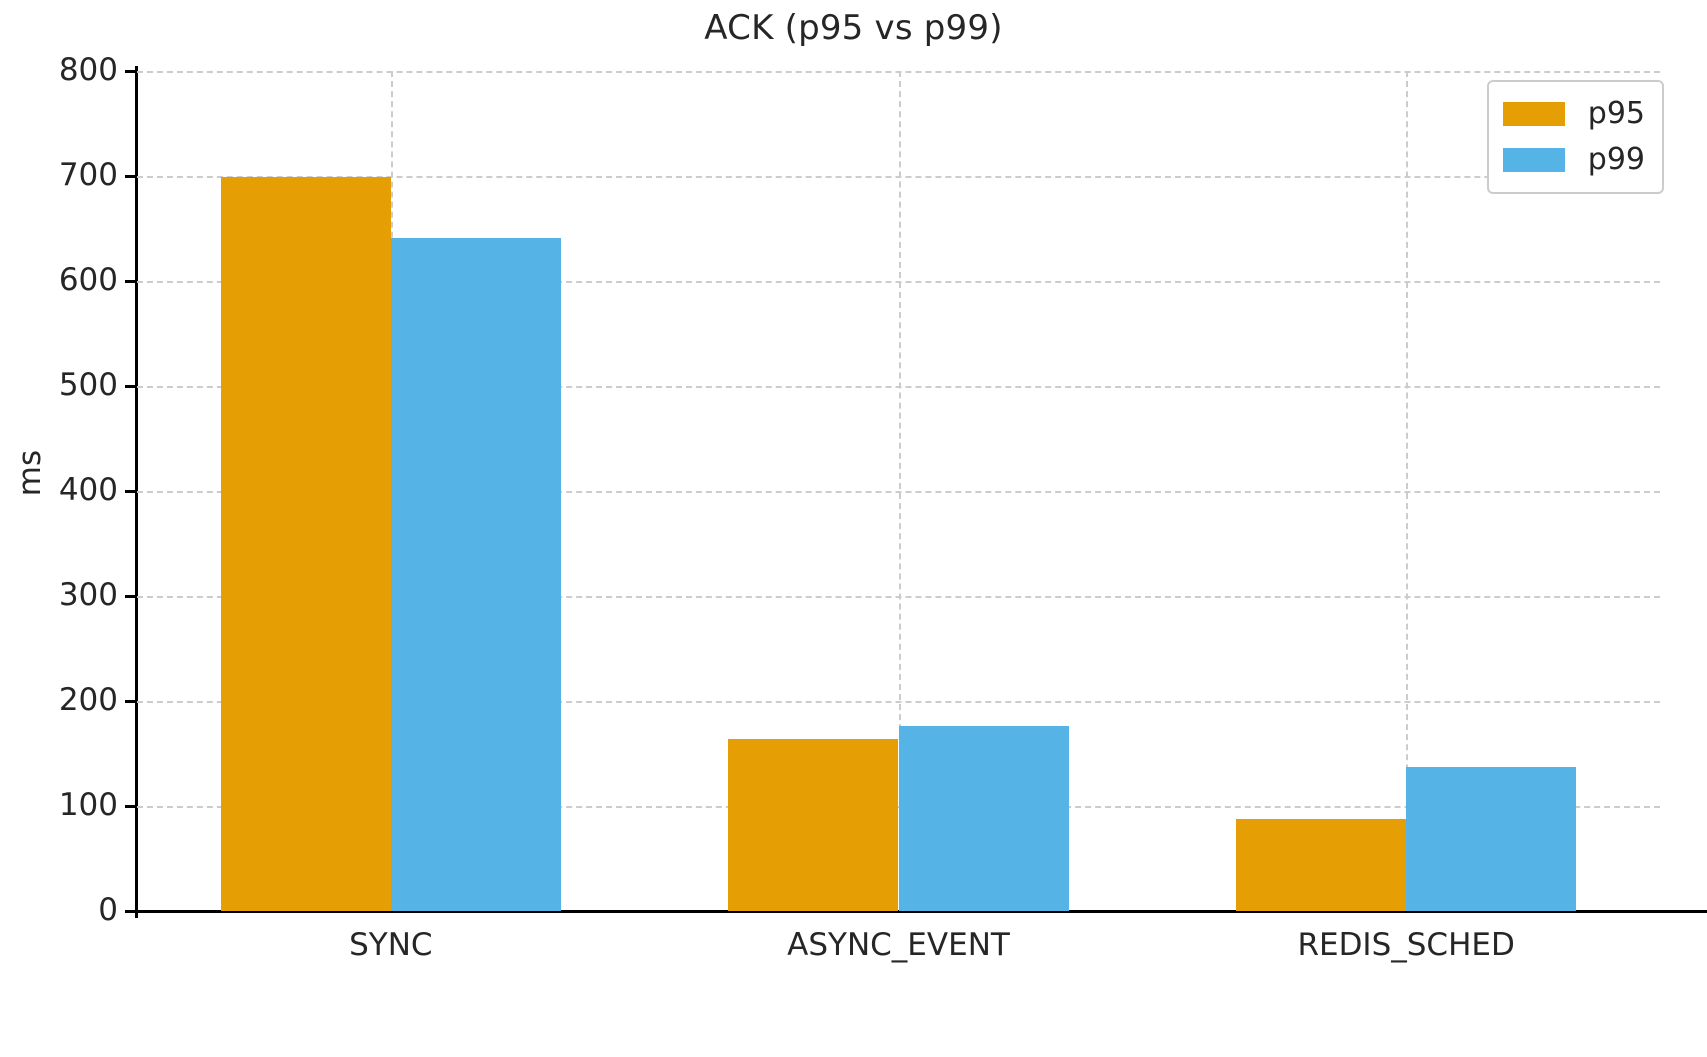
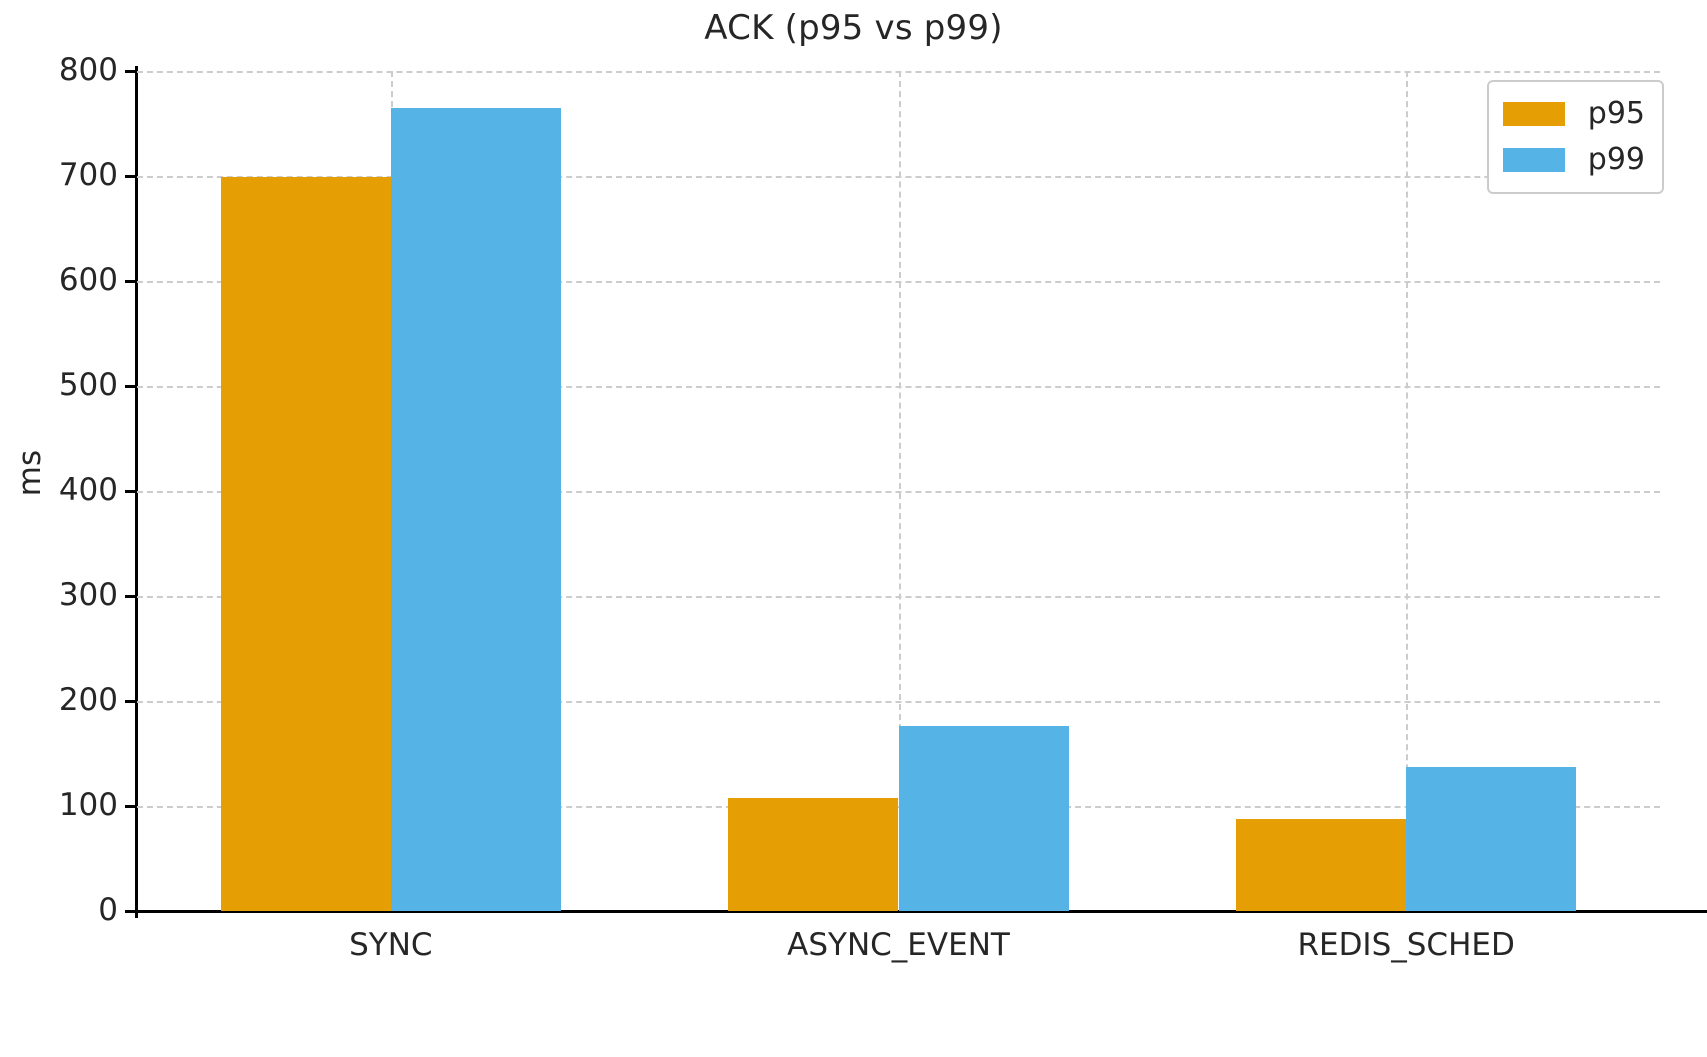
p99/SYNC: 641 -> 765
p95/ASYNC_EVENT: 164 -> 108
